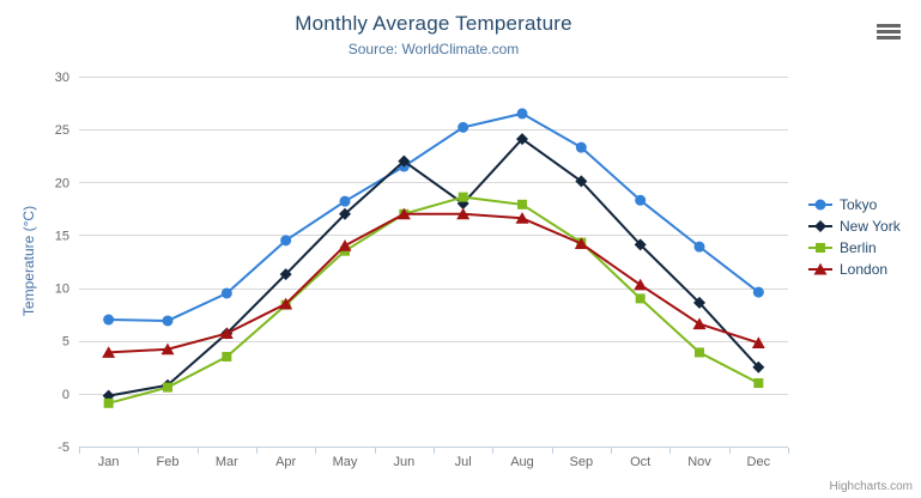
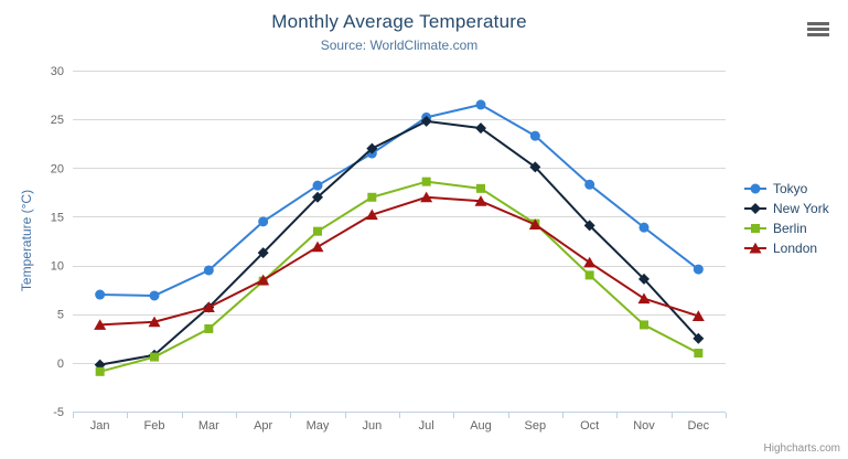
London/May: 14 -> 12
London/Jun: 17 -> 15
New York/Jul: 18 -> 25
